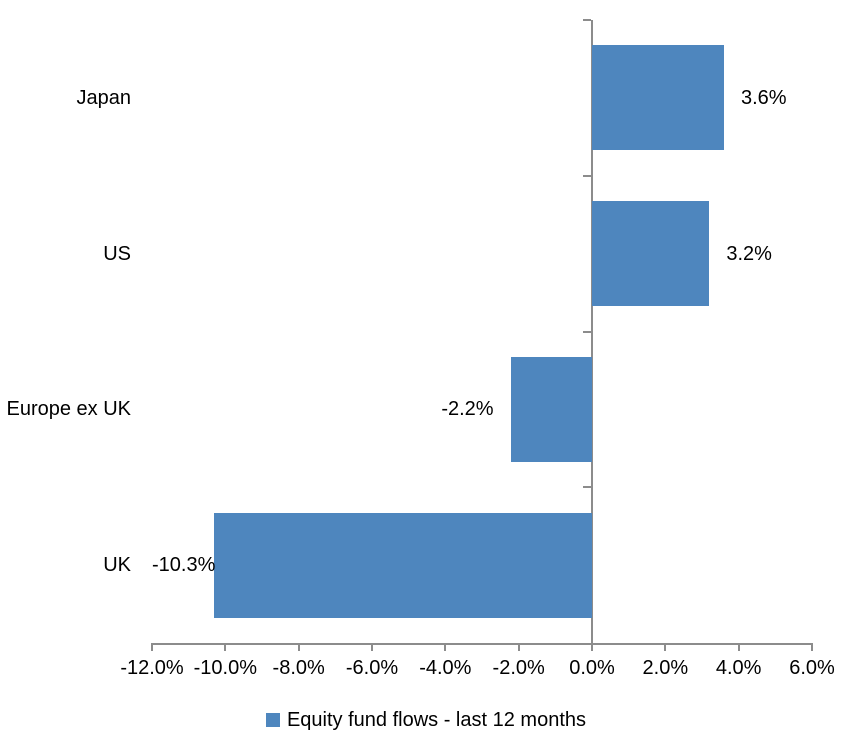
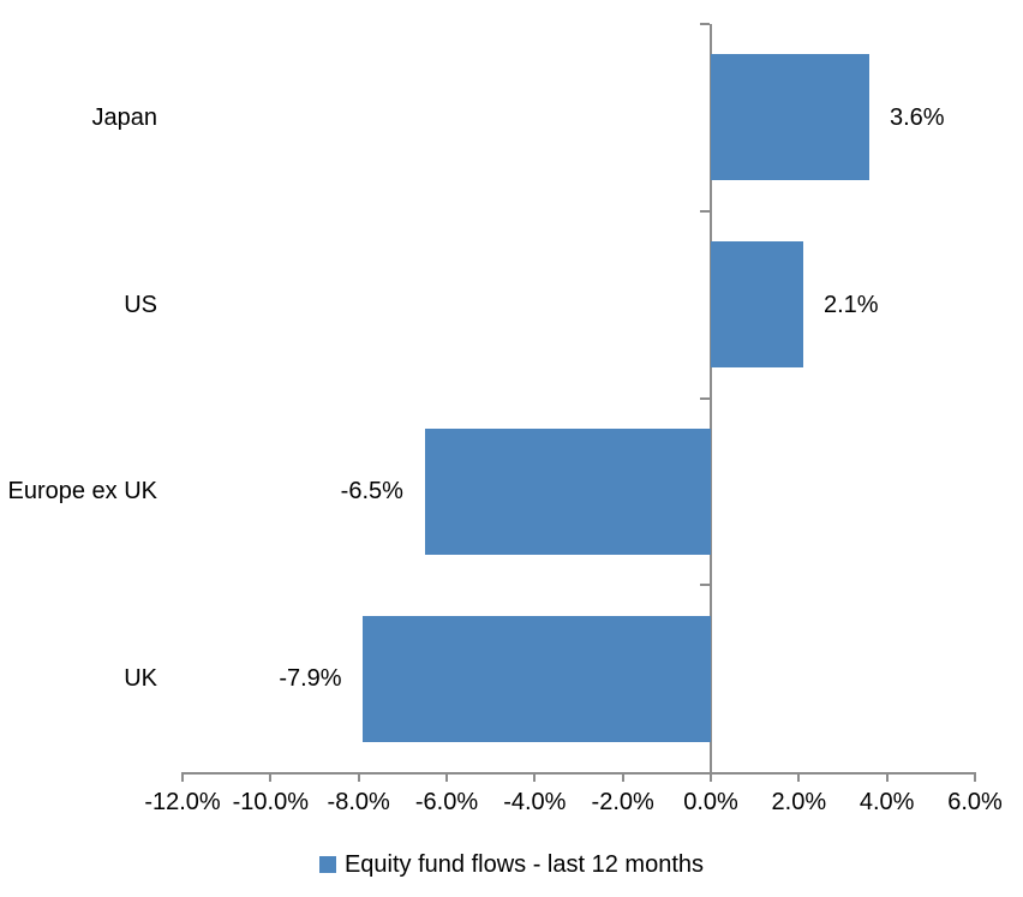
US: 3.2% -> 2.1%
Europe ex UK: -2.2% -> -6.5%
UK: -10.3% -> -7.9%
